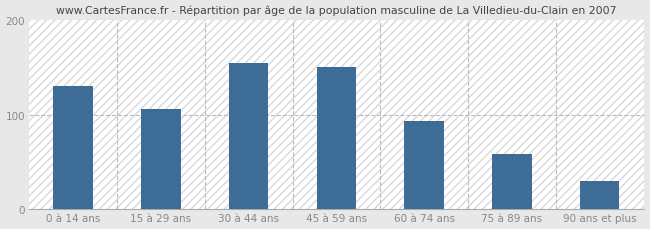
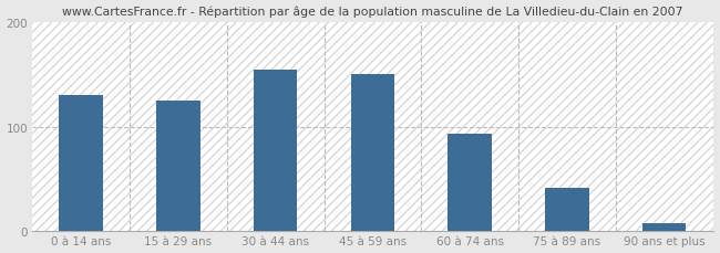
15 à 29 ans: 106 -> 125
75 à 89 ans: 58 -> 42
90 ans et plus: 30 -> 8
